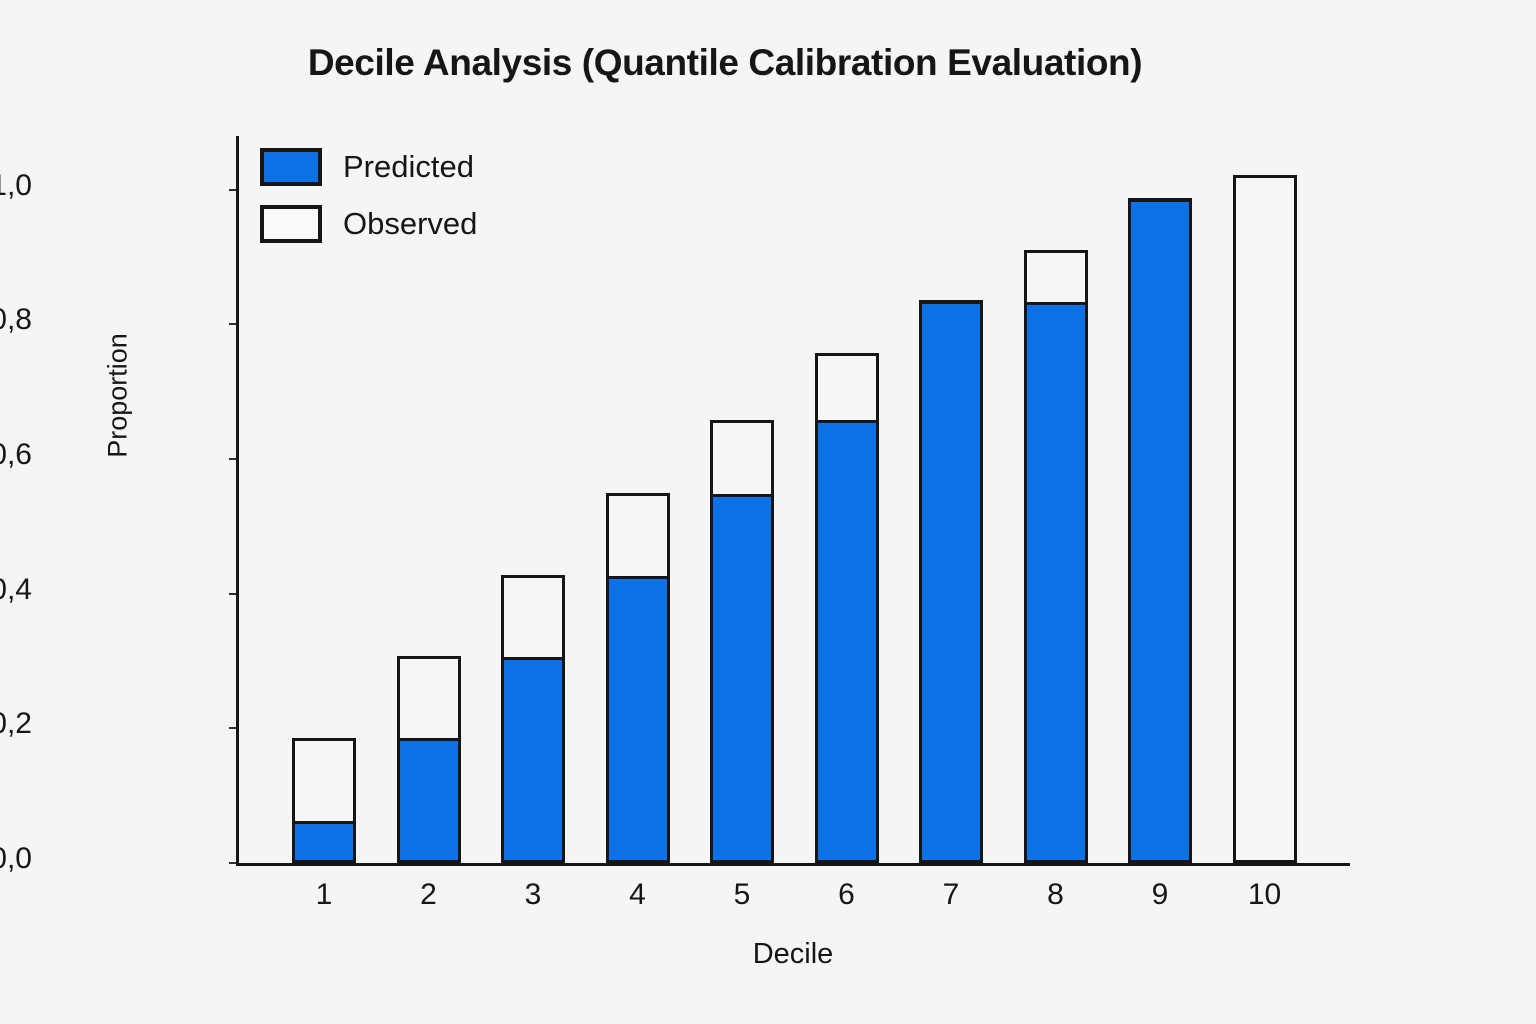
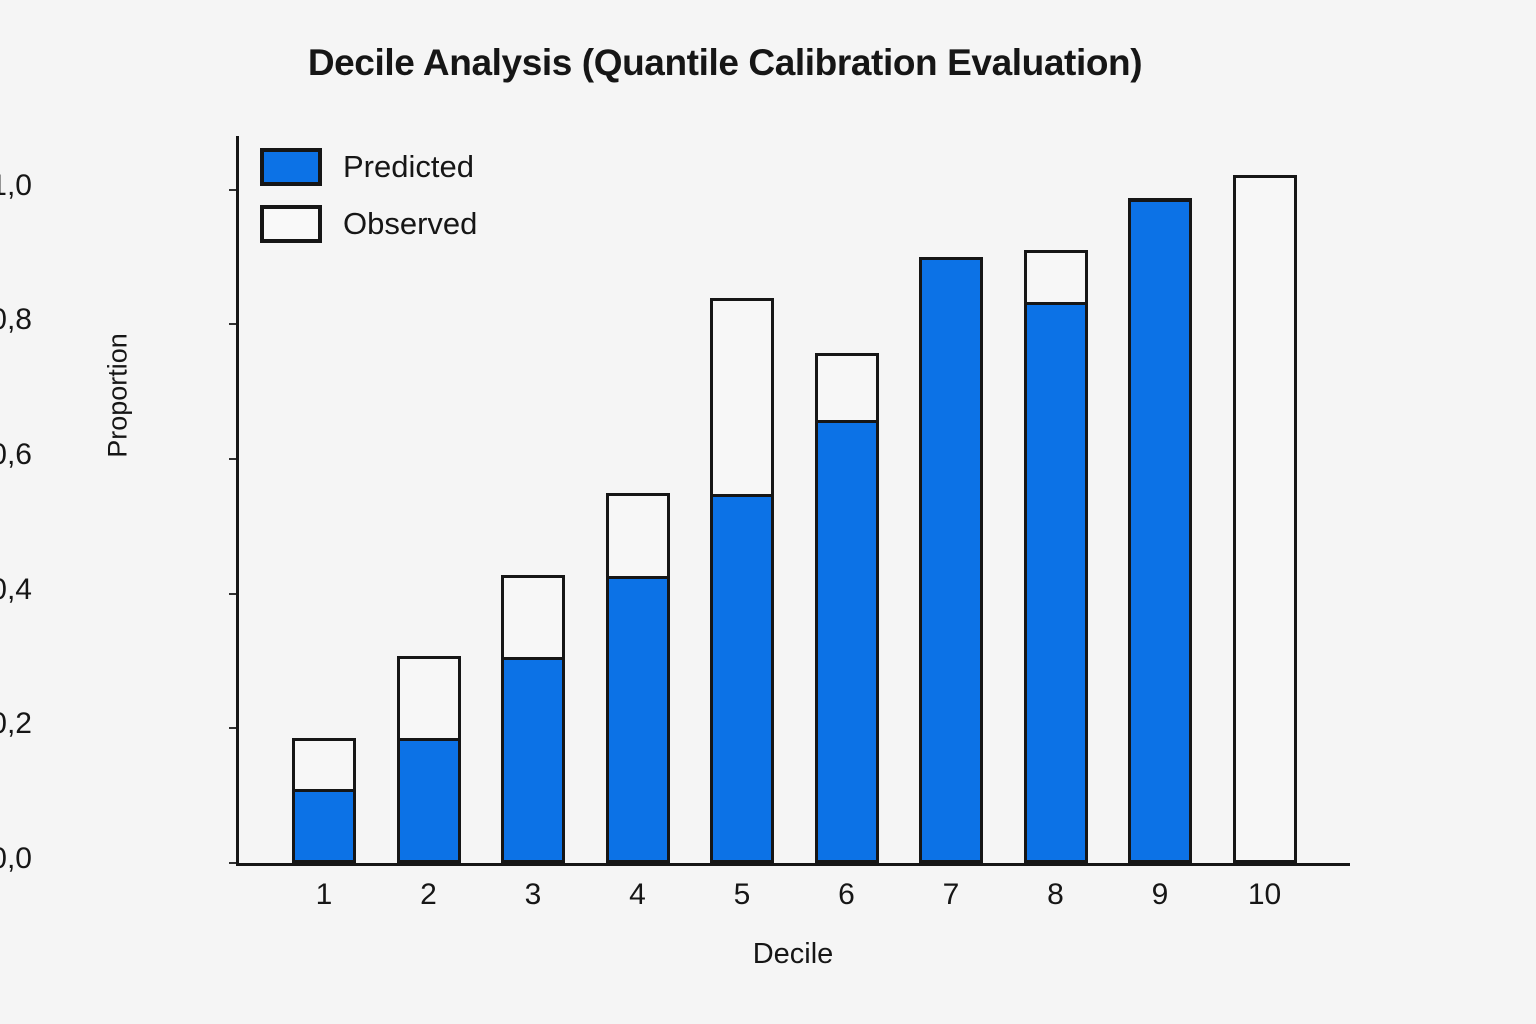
Predicted/1: 0,06 -> 0,11
Observed/5: 0,66 -> 0,84
Predicted/7: 0,83 -> 0,90
Observed/7: 0,84 -> 0,87
